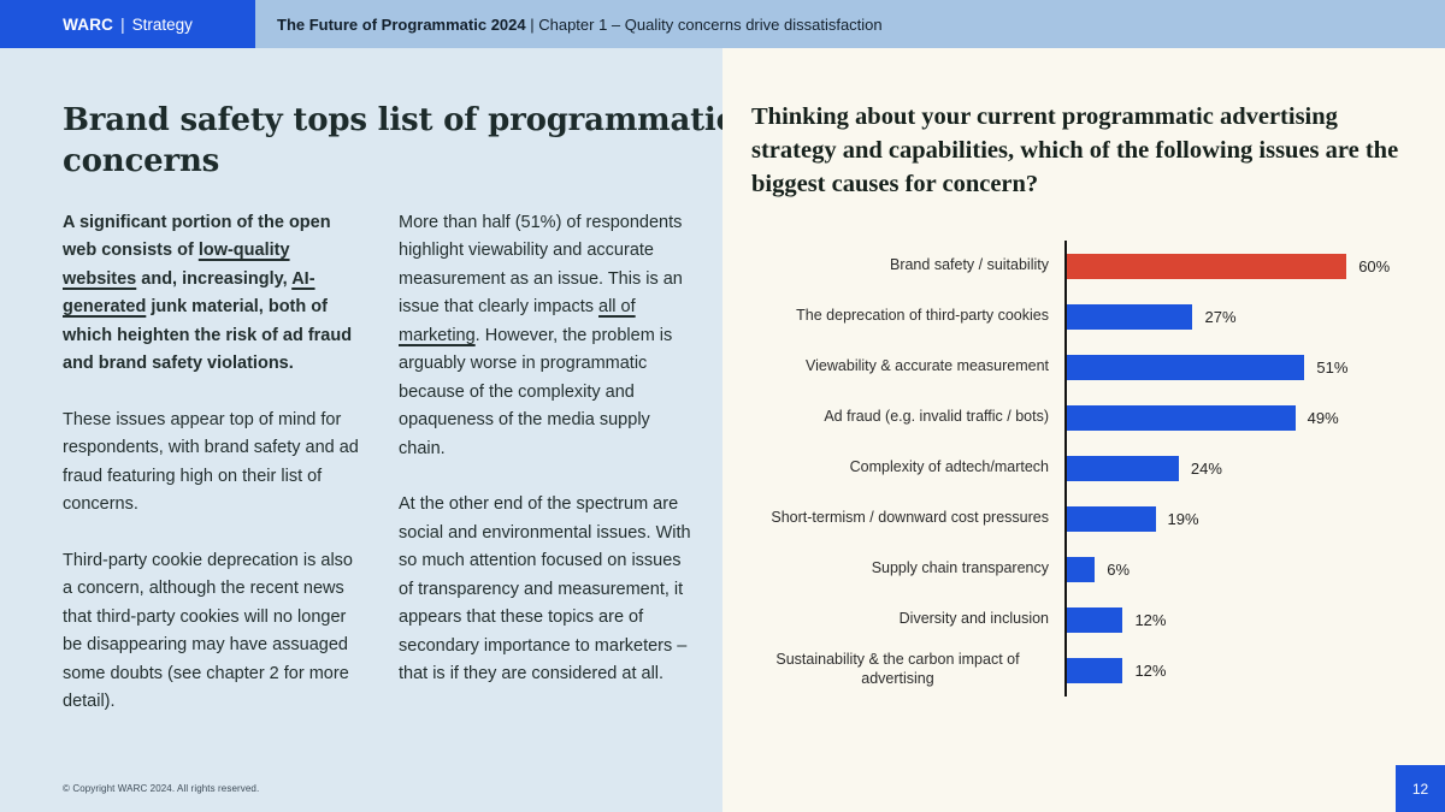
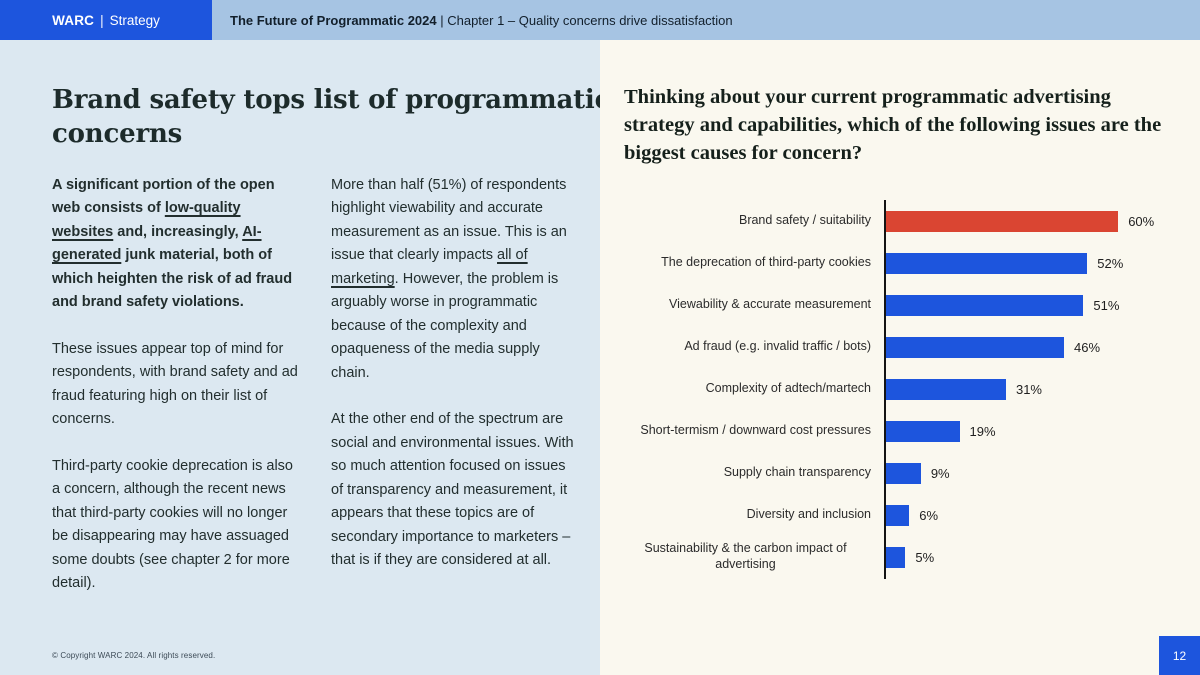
The deprecation of third-party cookies: 27% -> 52%
Ad fraud (e.g. invalid traffic / bots): 49% -> 46%
Complexity of adtech/martech: 24% -> 31%
Supply chain transparency: 6% -> 9%
Diversity and inclusion: 12% -> 6%
Sustainability & the carbon impact of advertising: 12% -> 5%
